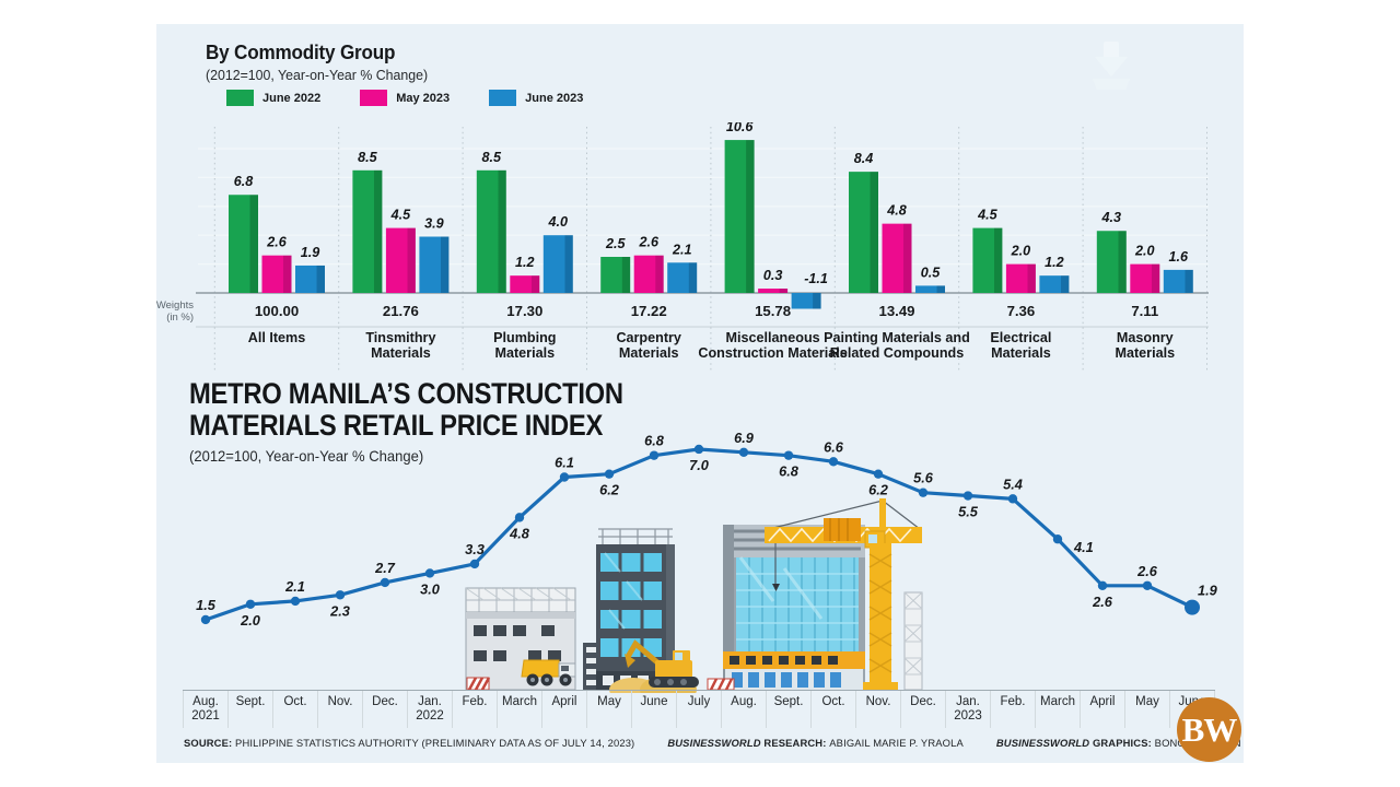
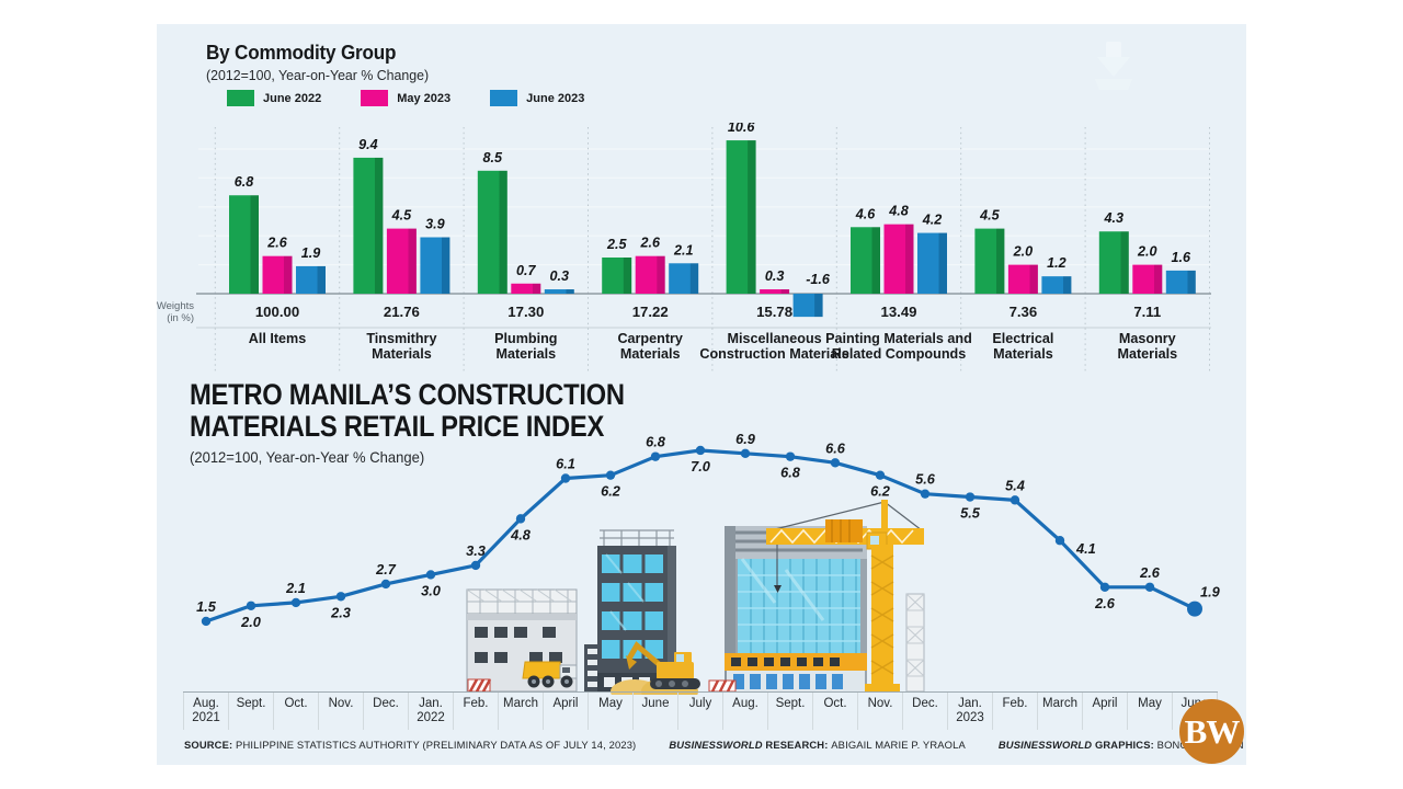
By Commodity Group/June 2022/Tinsmithry Materials: 8.5 -> 9.4
By Commodity Group/May 2023/Plumbing Materials: 1.2 -> 0.7
By Commodity Group/June 2023/Plumbing Materials: 4.0 -> 0.3
By Commodity Group/June 2023/Miscellaneous Construction Materials: -1.1 -> -1.6
By Commodity Group/June 2022/Painting Materials and Related Compounds: 8.4 -> 4.6
By Commodity Group/June 2023/Painting Materials and Related Compounds: 0.5 -> 4.2
